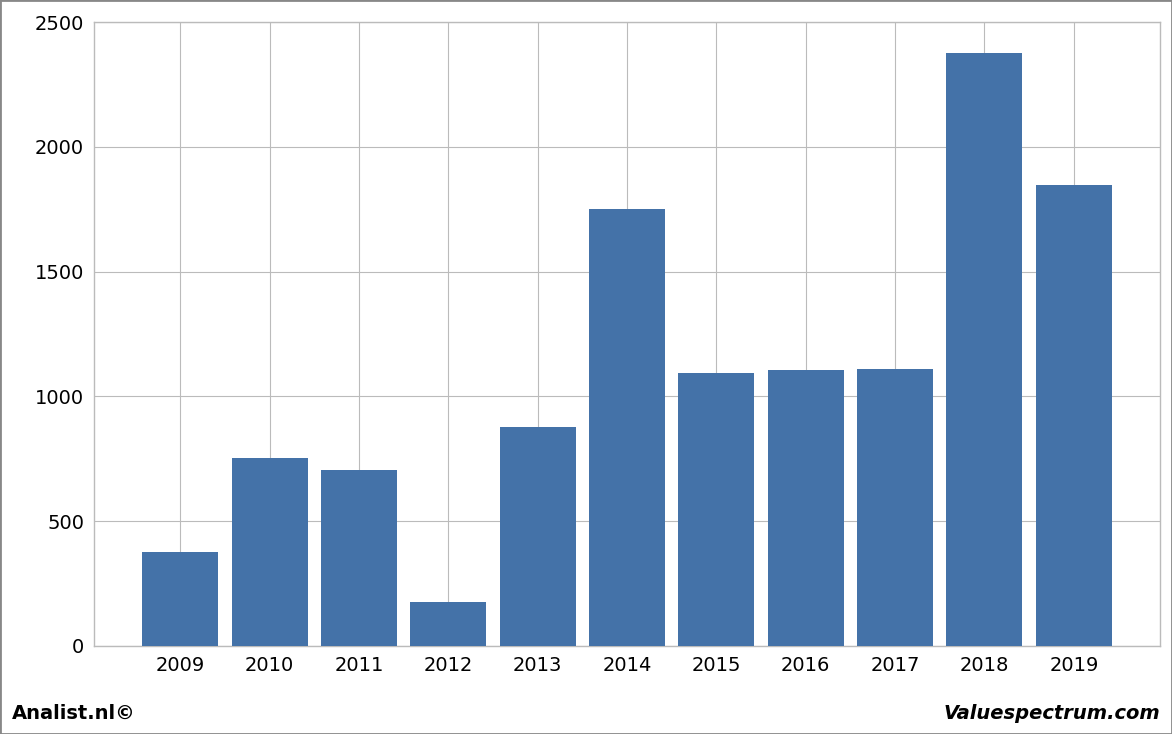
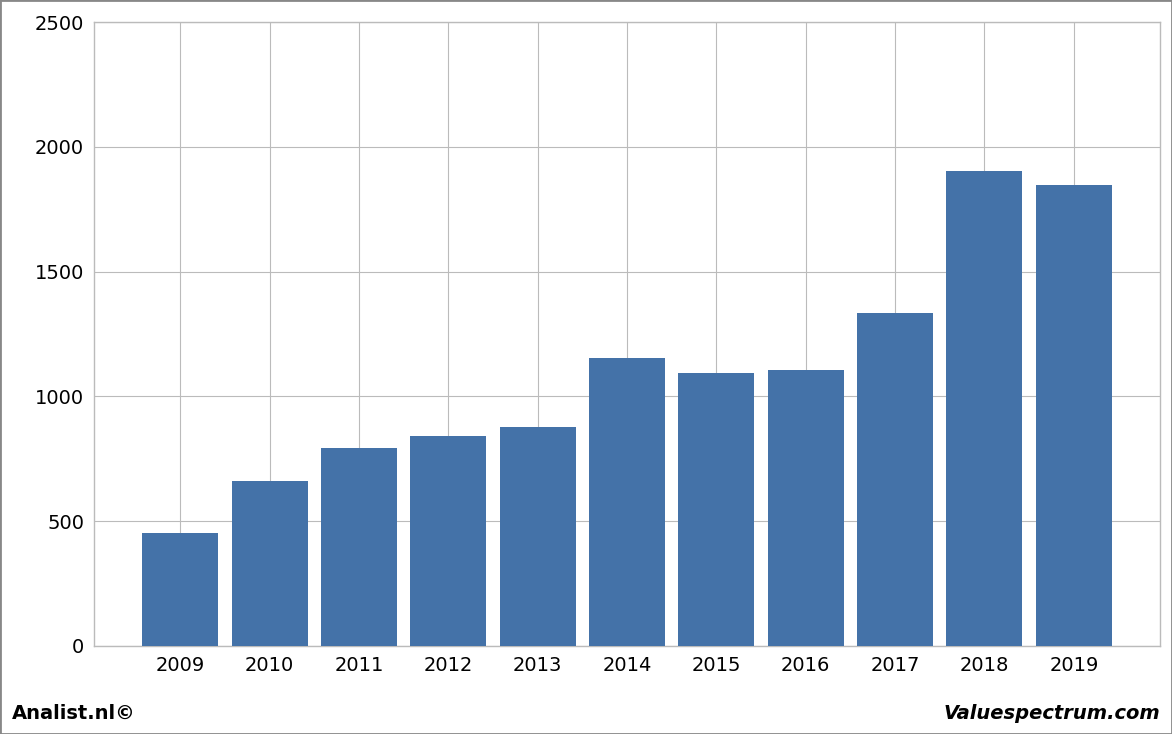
2009: 375 -> 452
2010: 755 -> 660
2011: 705 -> 795
2012: 175 -> 840
2014: 1750 -> 1155
2017: 1110 -> 1335
2018: 2375 -> 1905
